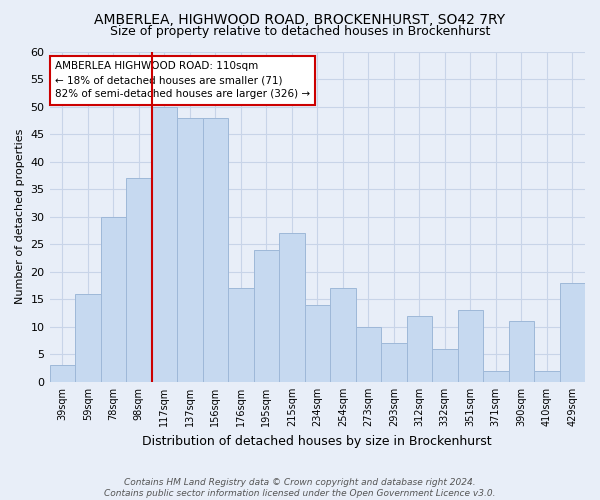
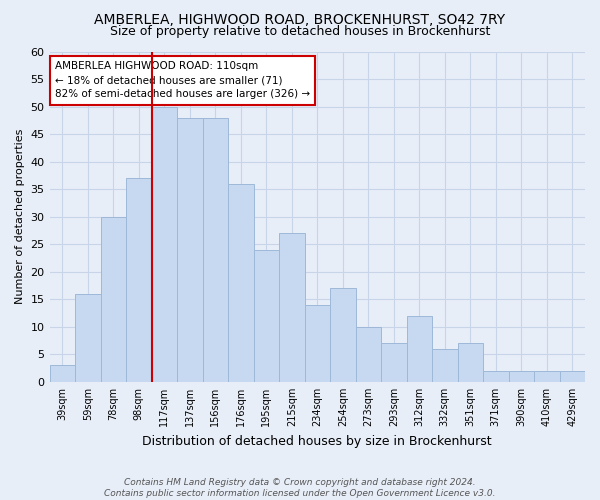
176sqm: 17 -> 36
351sqm: 13 -> 7
390sqm: 11 -> 2
429sqm: 18 -> 2
